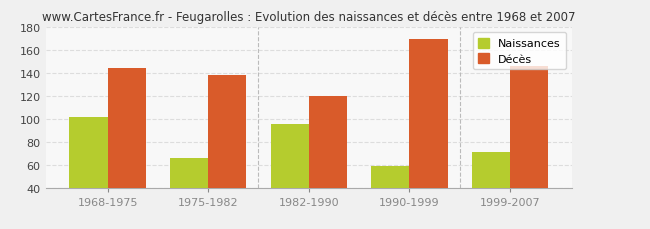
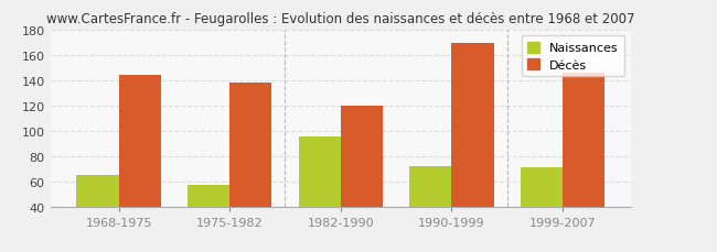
Naissances/1968-1975: 101 -> 65
Naissances/1975-1982: 66 -> 57
Naissances/1990-1999: 59 -> 72
